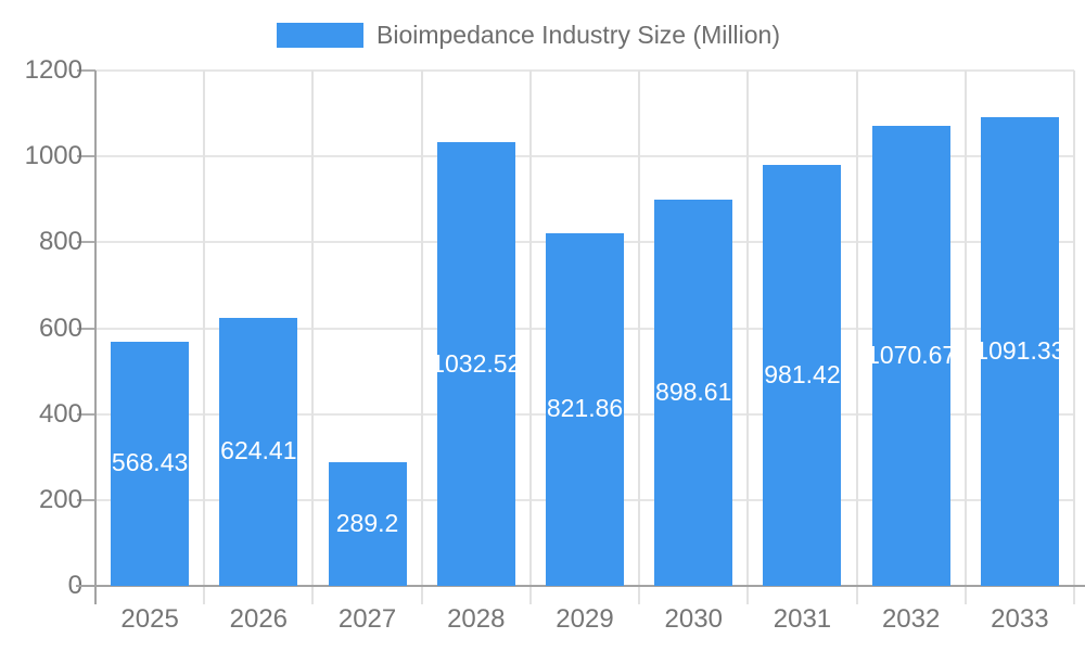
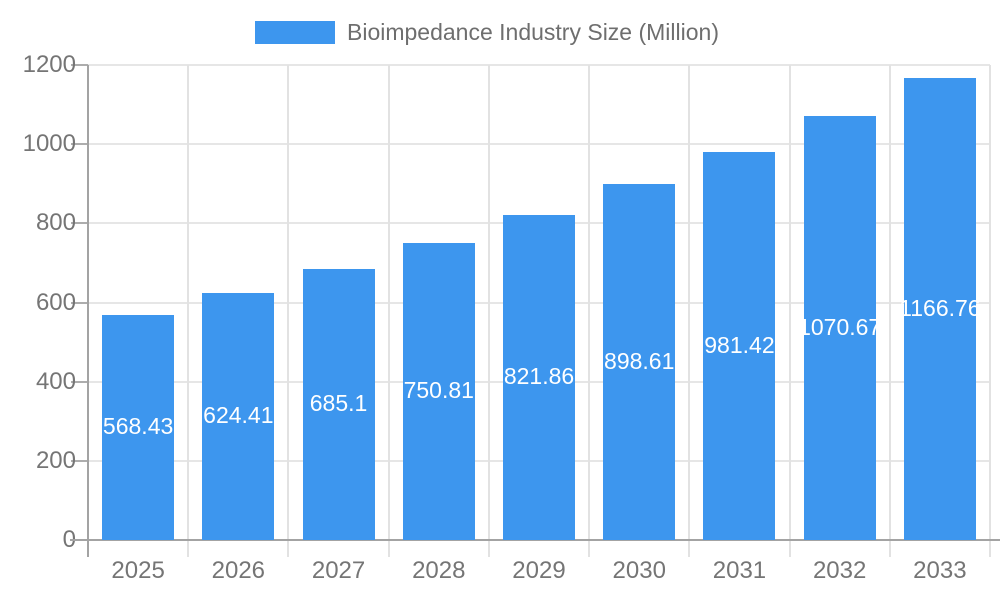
2027: 289.2 -> 685.1
2028: 1032.52 -> 750.81
2033: 1091.33 -> 1166.76
